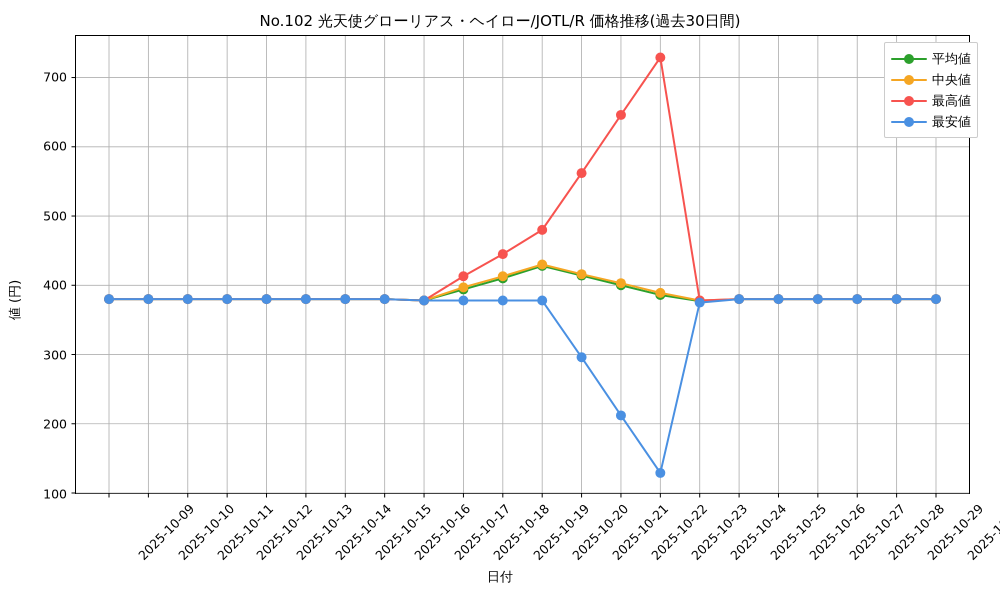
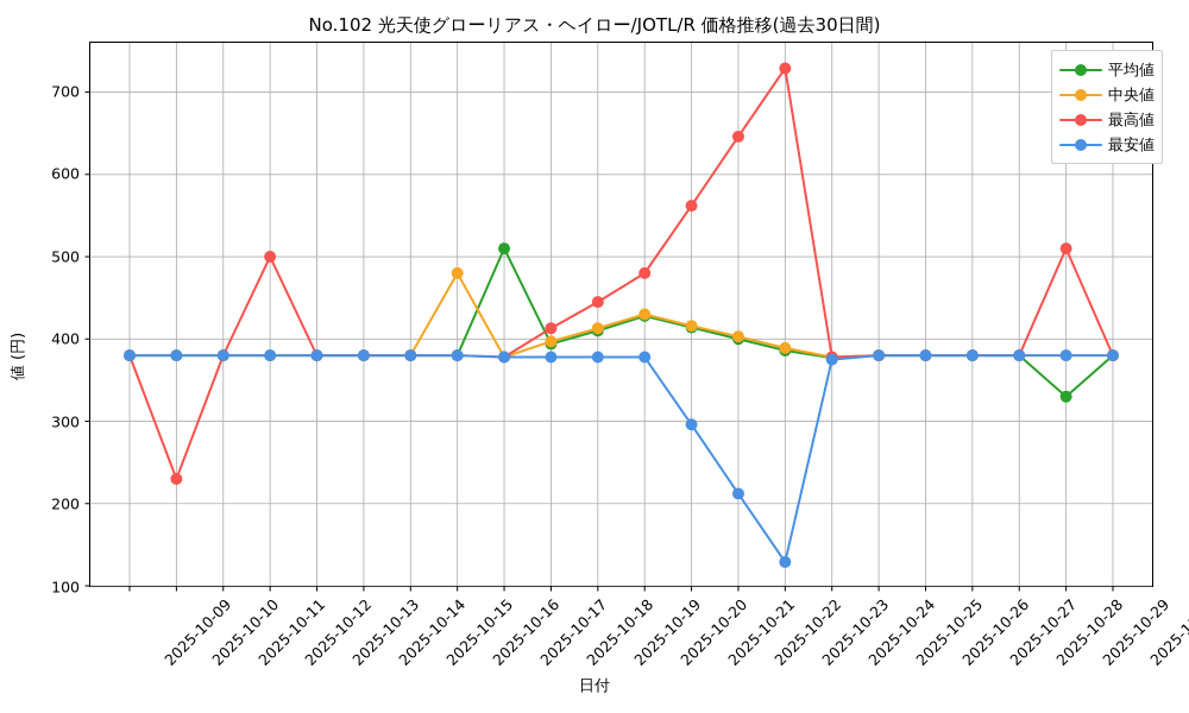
最高値/2025-10-10: 380 -> 230
最高値/2025-10-12: 380 -> 500
中央値/2025-10-16: 380 -> 480
平均値/2025-10-17: 380 -> 510
平均値/2025-10-29: 380 -> 330
最高値/2025-10-29: 380 -> 510
